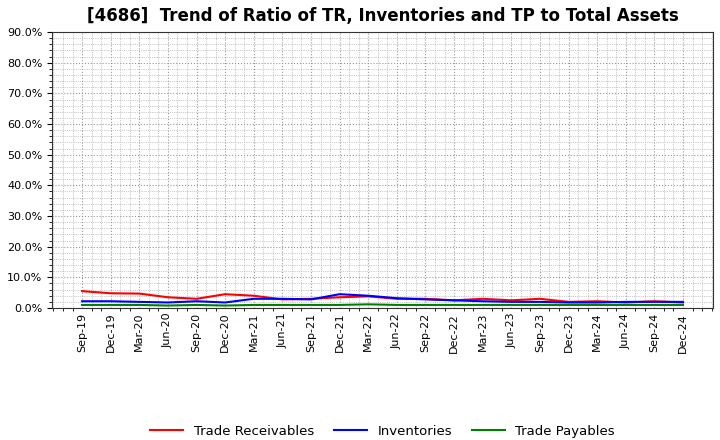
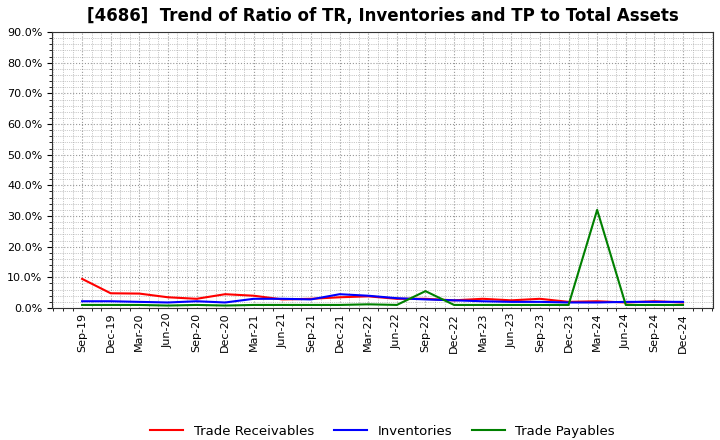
Trade Receivables/Sep-19: 5.5% -> 9.5%
Trade Payables/Sep-22: 1.0% -> 5.5%
Trade Payables/Mar-24: 1.0% -> 32.0%
